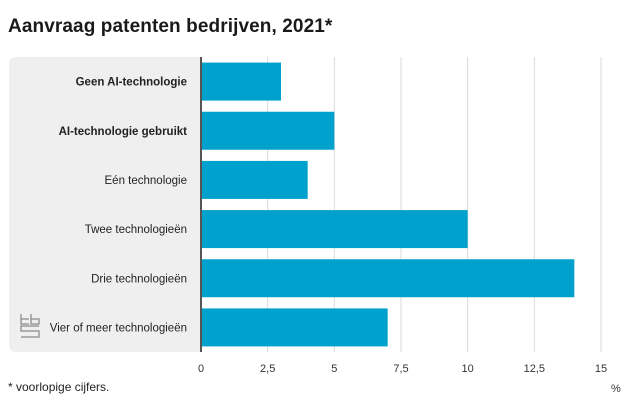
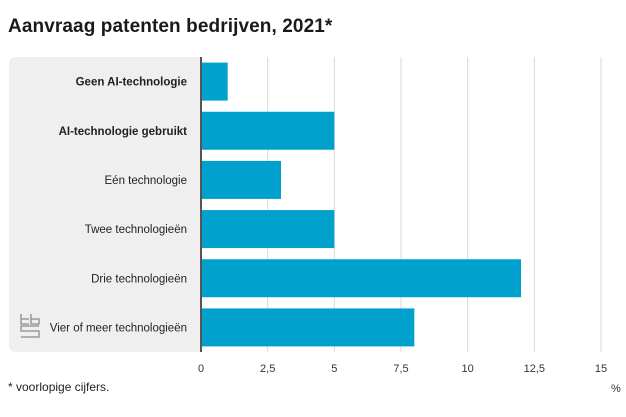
Geen AI-technologie: 3 -> 1
Eén technologie: 4 -> 3
Twee technologieën: 10 -> 5
Drie technologieën: 14 -> 12
Vier of meer technologieën: 7 -> 8
